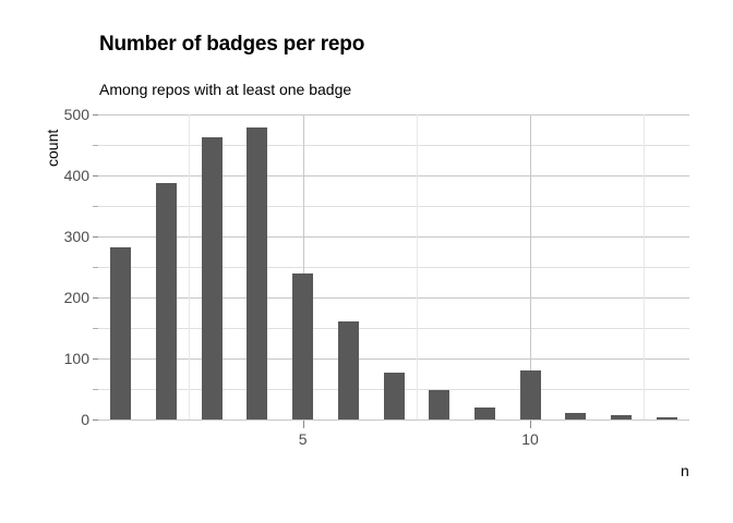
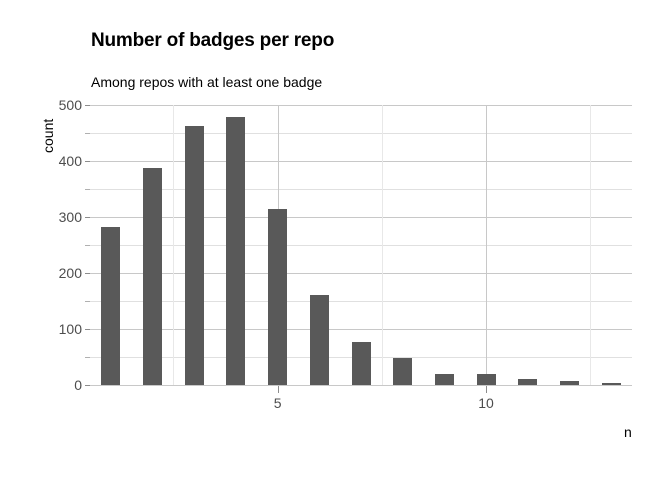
5: 240 -> 310
10: 80 -> 20
